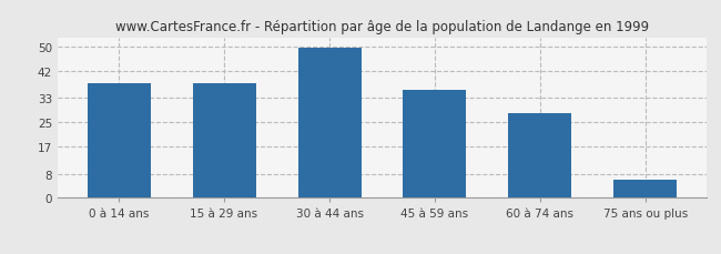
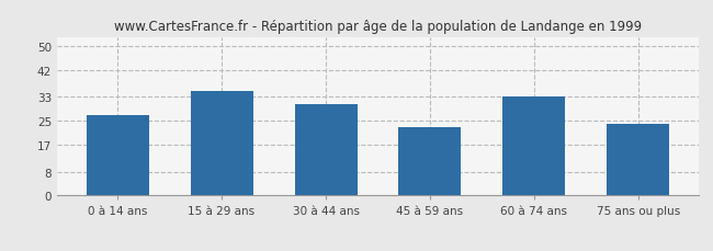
0 à 14 ans: 38.0 -> 27.0
15 à 29 ans: 38.0 -> 35.0
30 à 44 ans: 49.5 -> 30.5
45 à 59 ans: 35.5 -> 23.0
60 à 74 ans: 28.0 -> 33.0
75 ans ou plus: 6.0 -> 24.0
